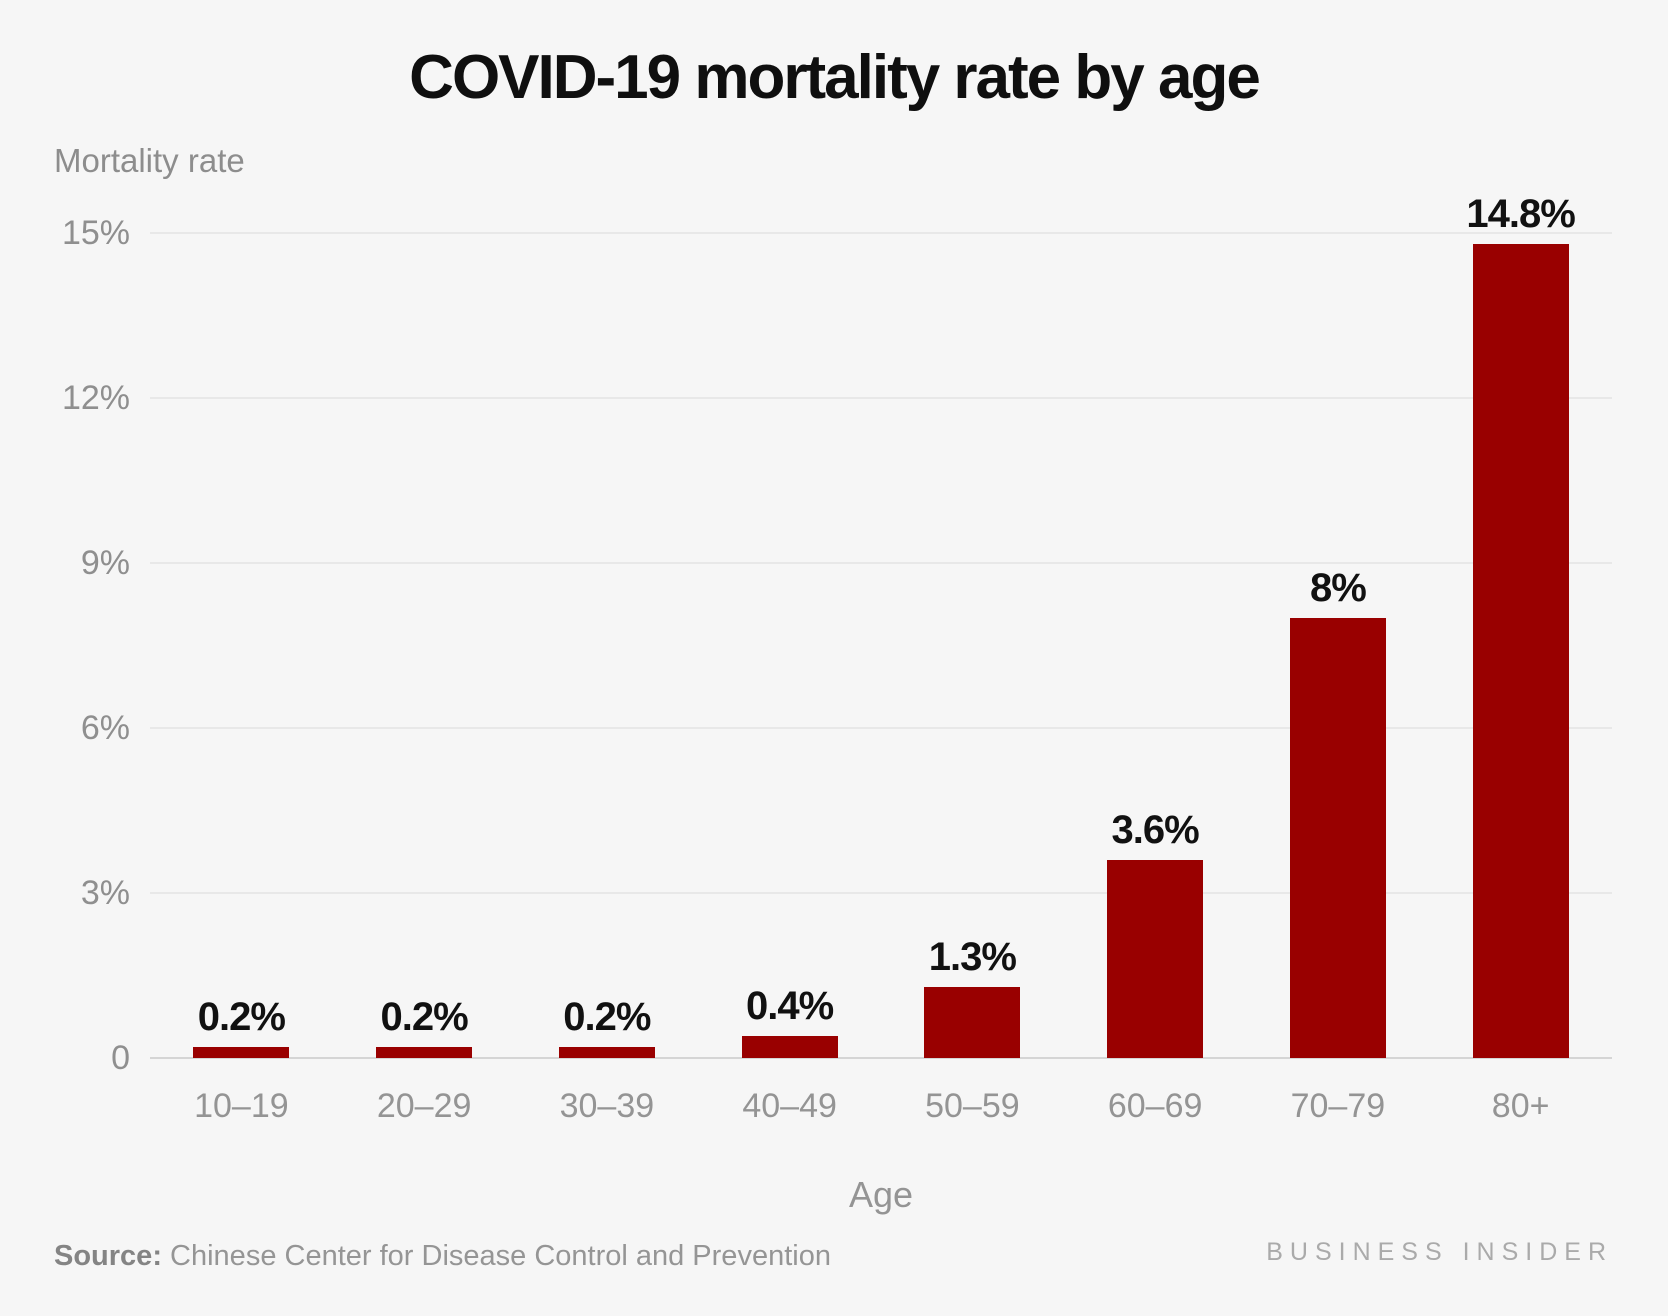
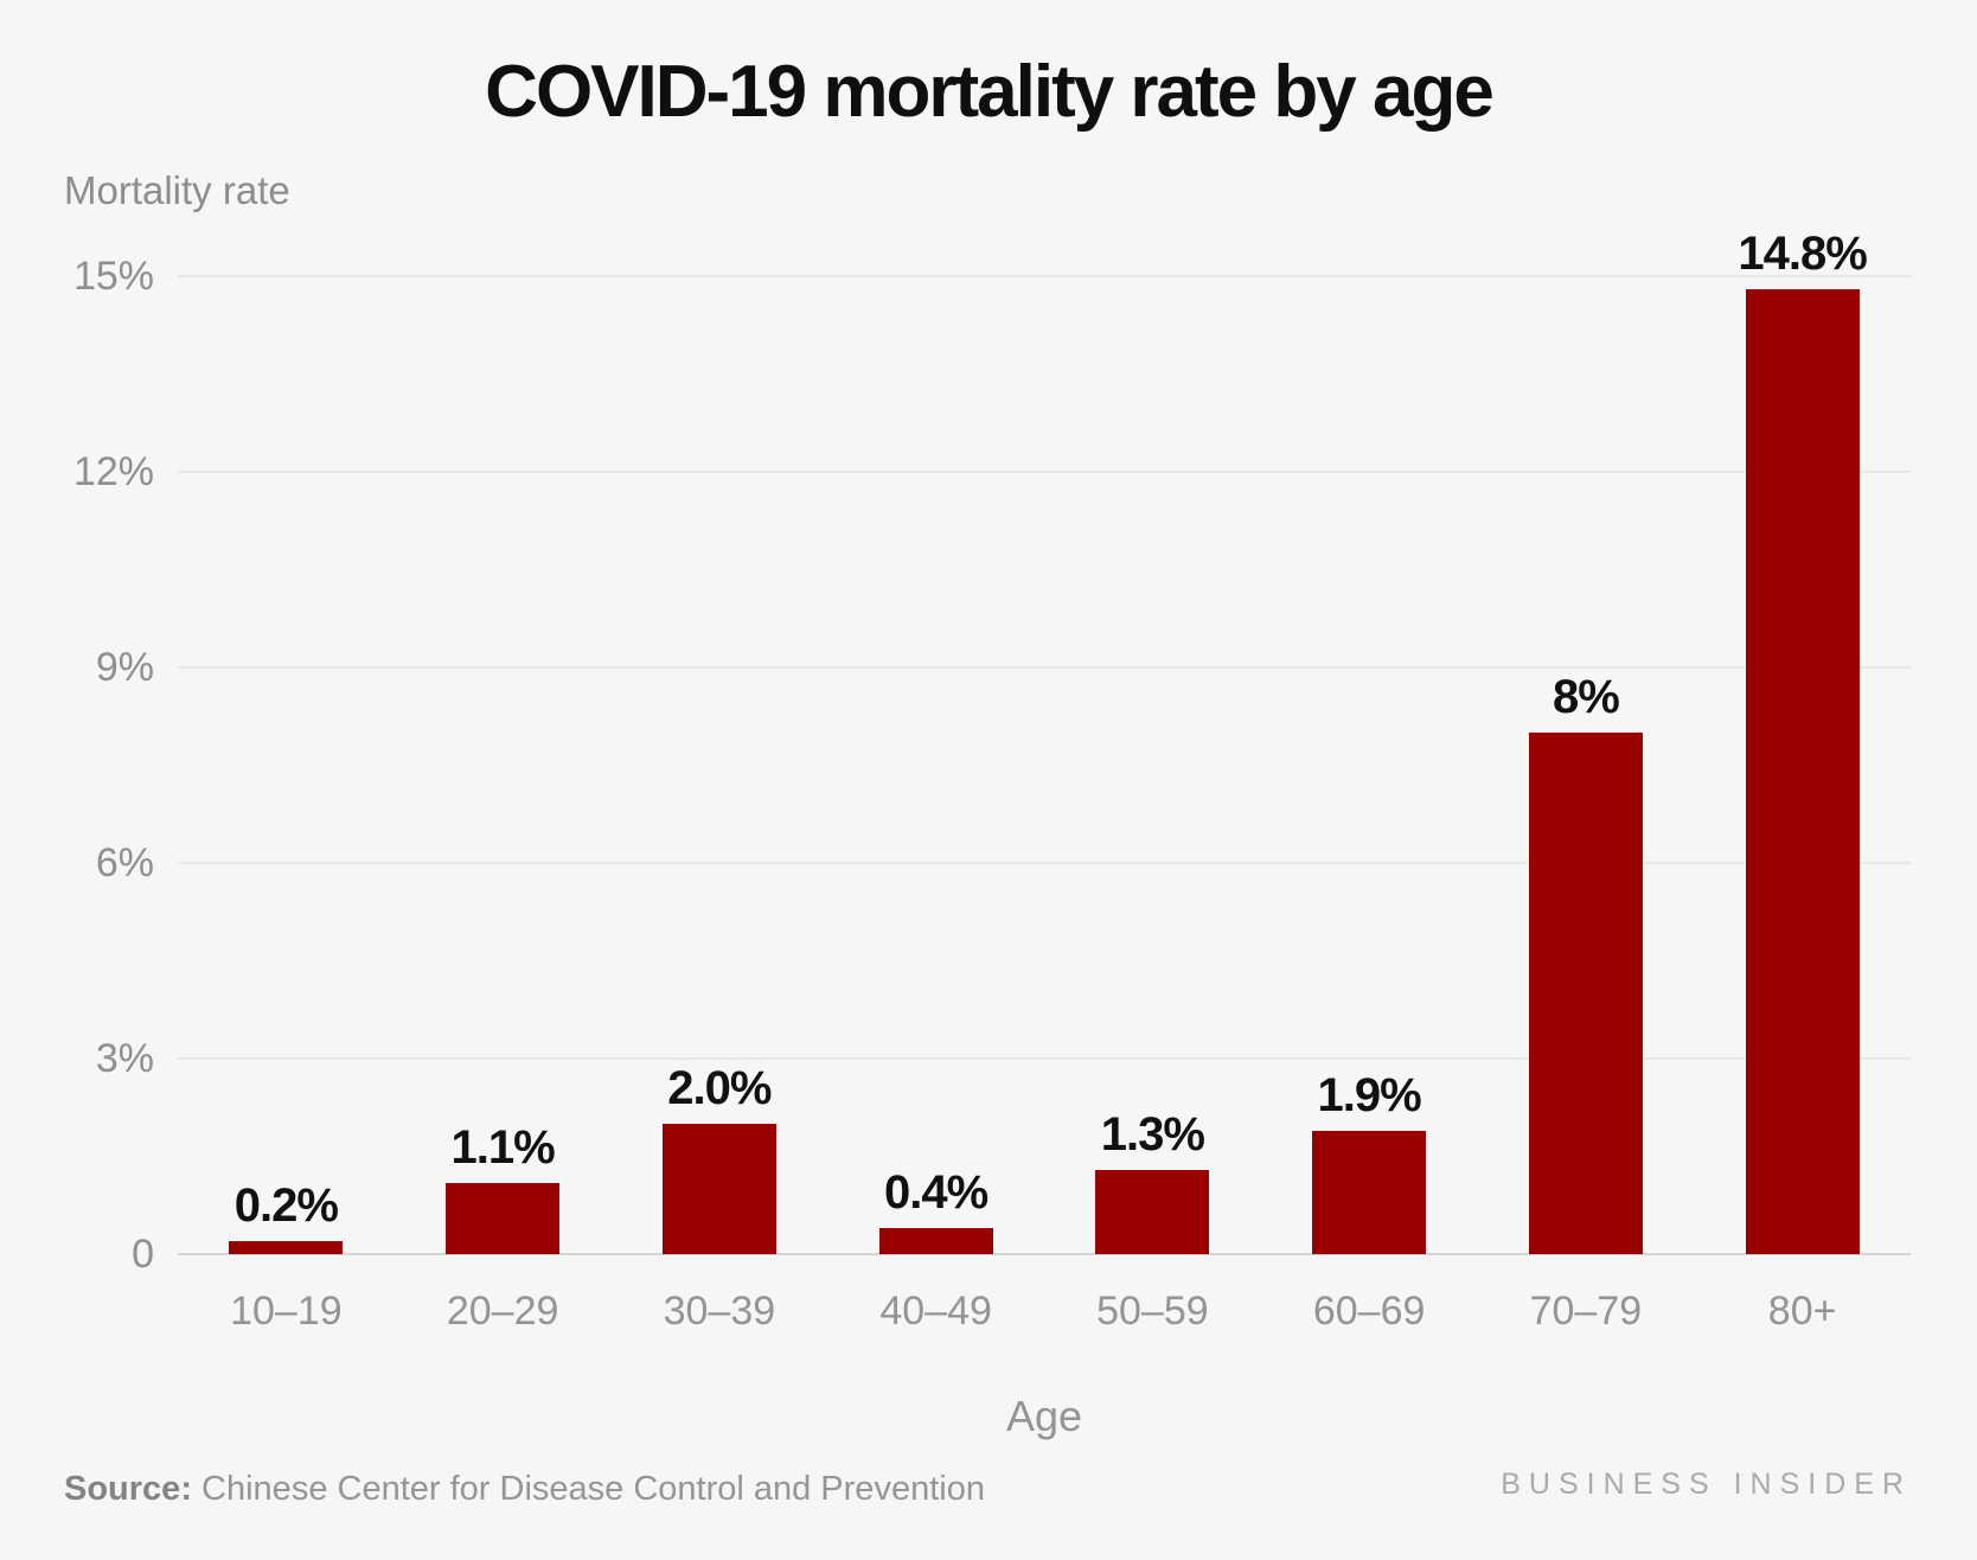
20–29: 0.2% -> 1.1%
30–39: 0.2% -> 2.0%
60–69: 3.6% -> 1.9%
